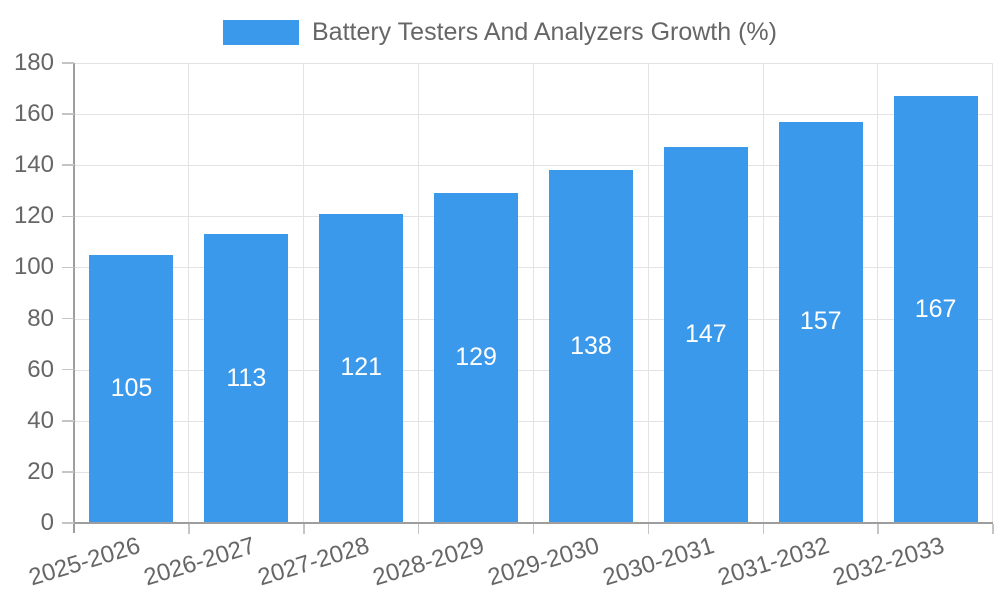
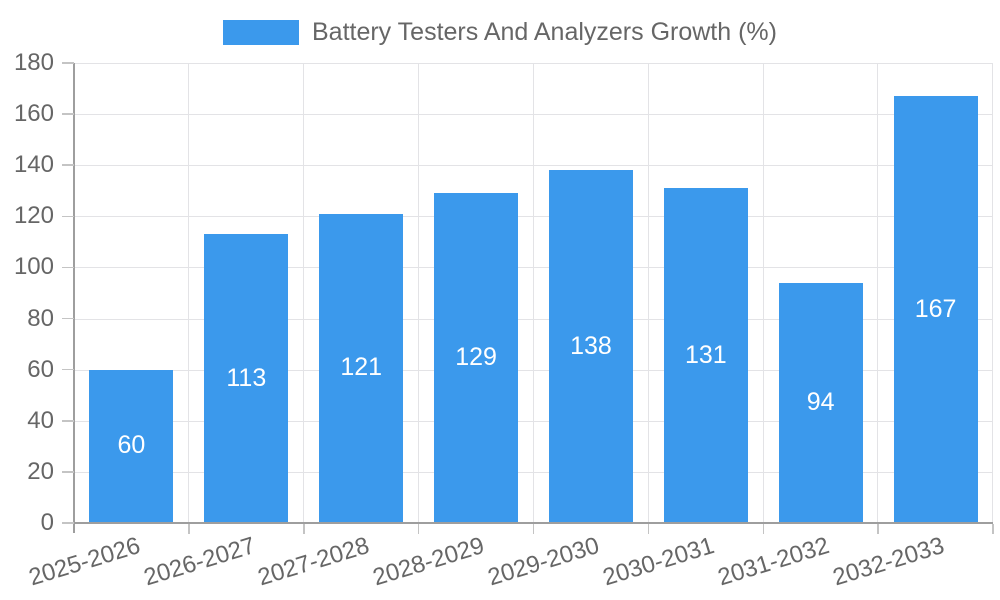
2025-2026: 105 -> 60
2030-2031: 147 -> 131
2031-2032: 157 -> 94
